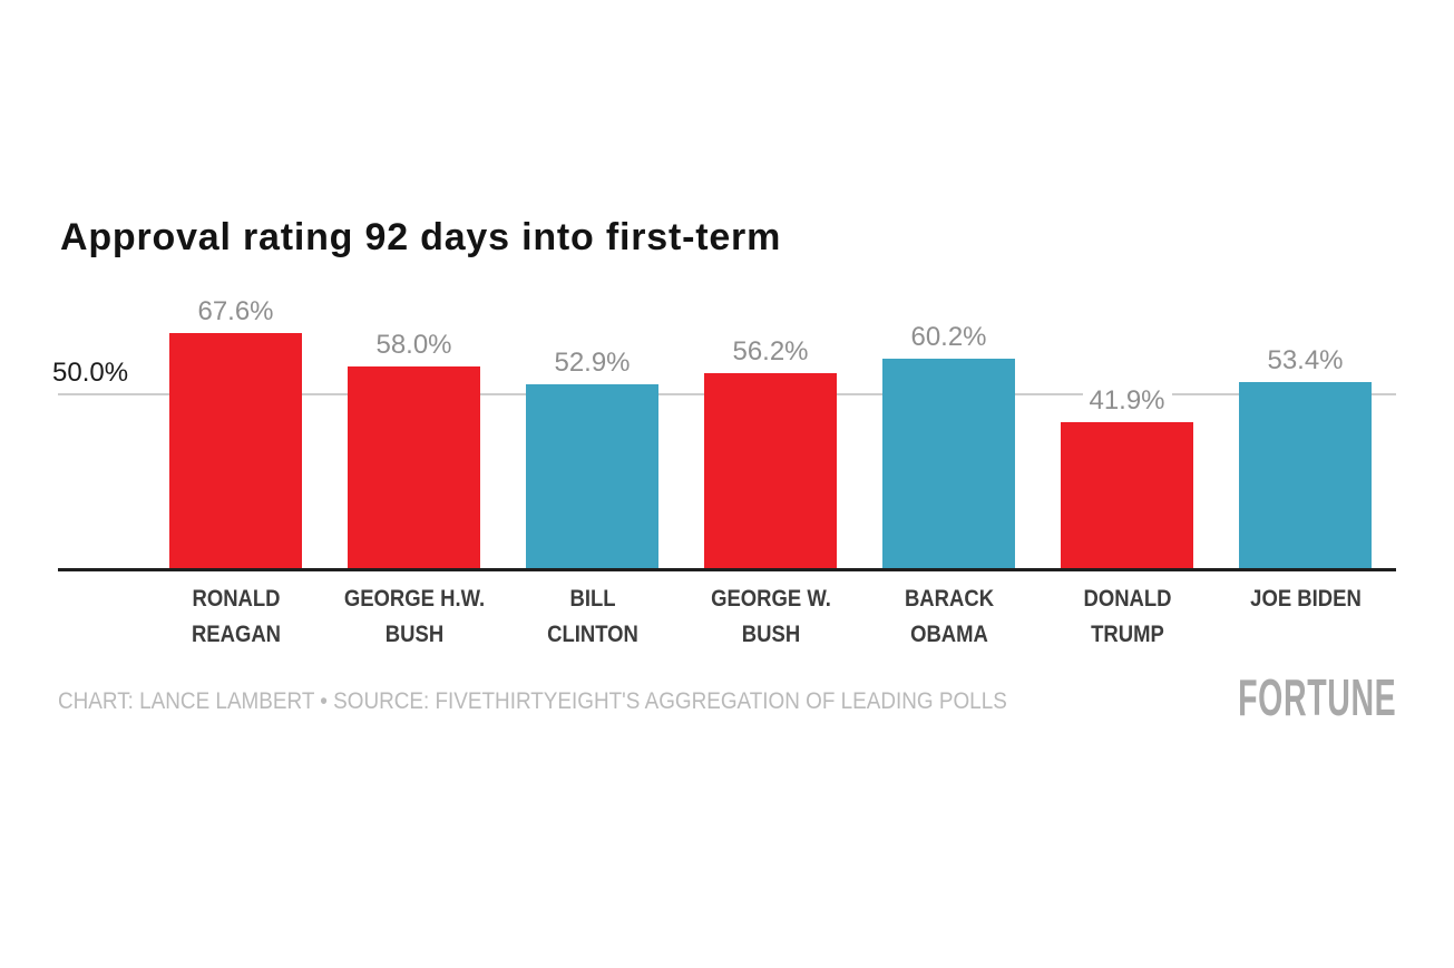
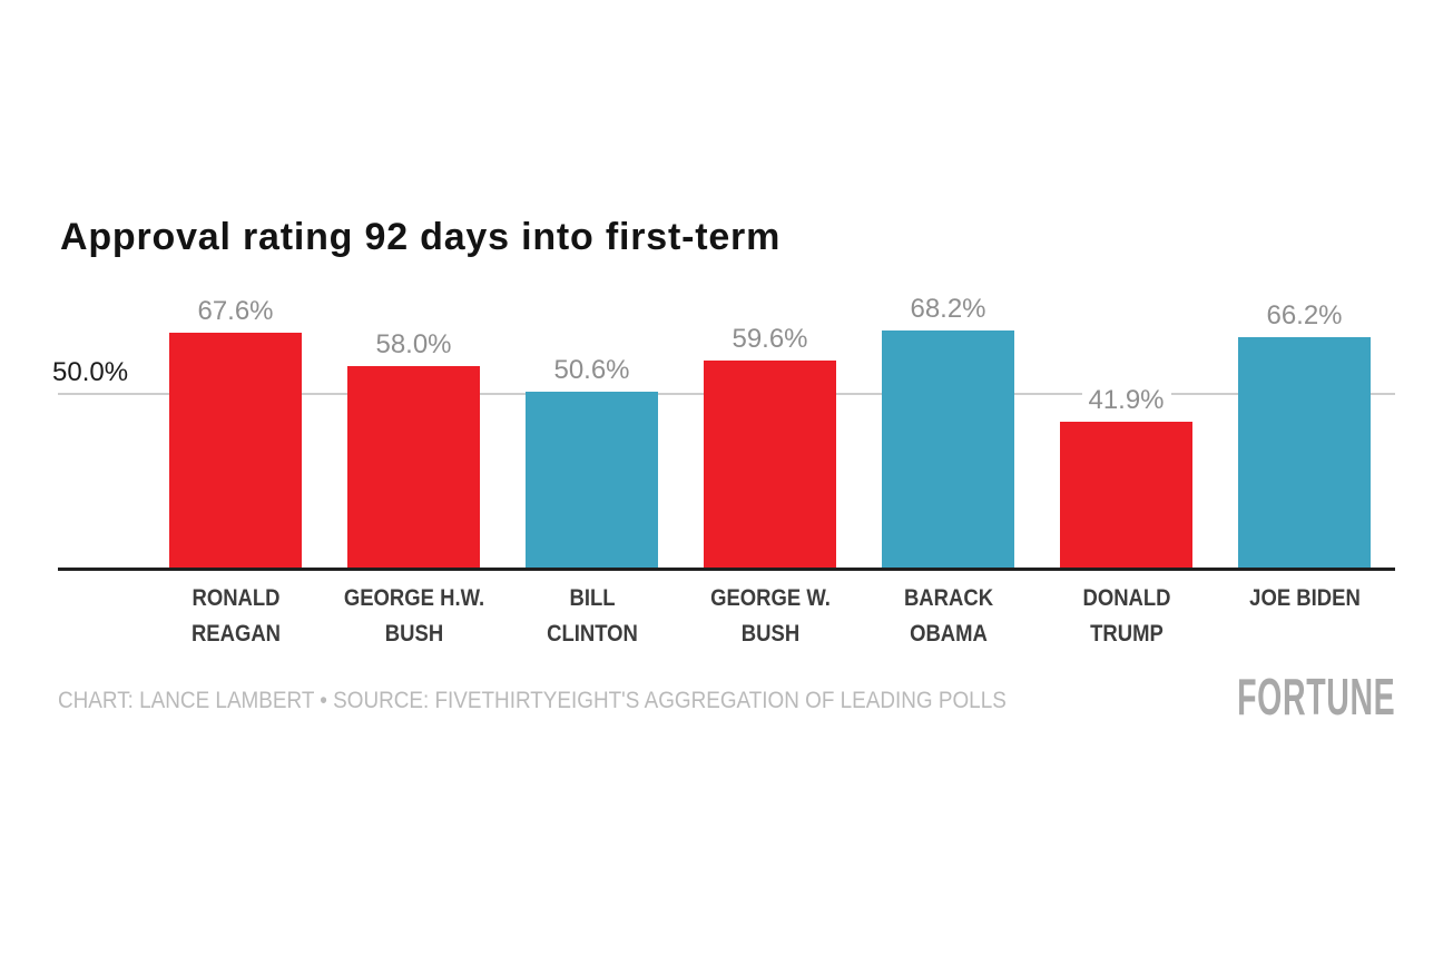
BILL CLINTON: 52.9% -> 50.6%
GEORGE W. BUSH: 56.2% -> 59.6%
BARACK OBAMA: 60.2% -> 68.2%
JOE BIDEN: 53.4% -> 66.2%
